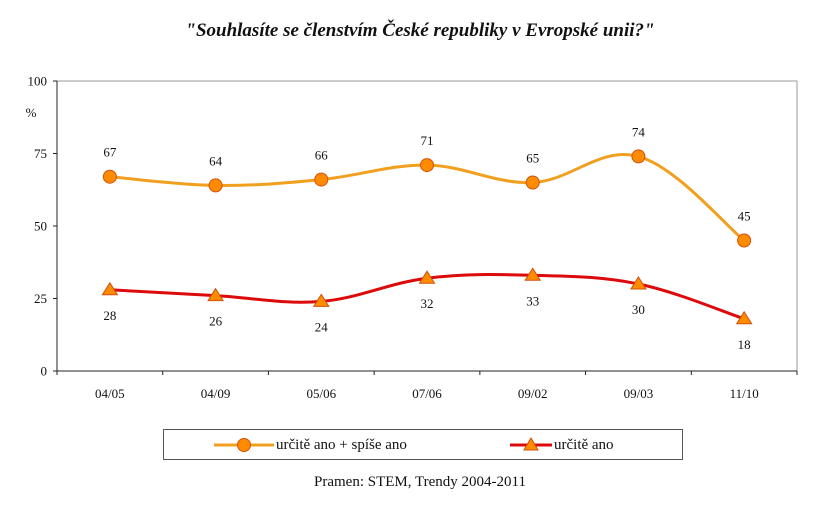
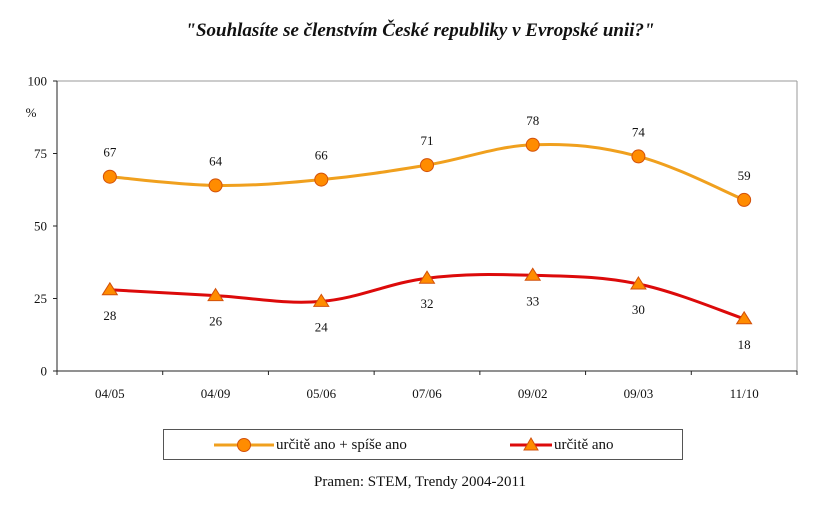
určitě ano + spíše ano/09/02: 65 -> 78
určitě ano + spíše ano/11/10: 45 -> 59
